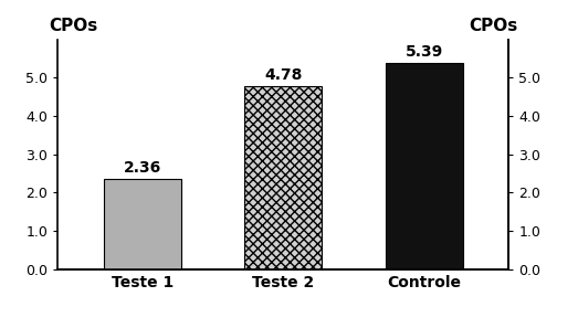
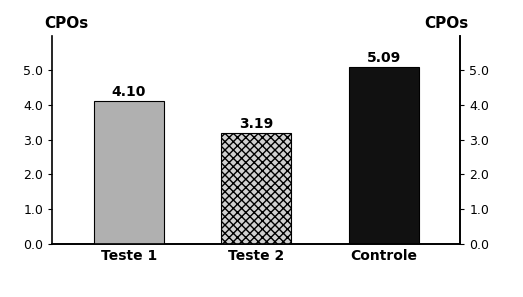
Teste 1: 2.36 -> 4.10
Teste 2: 4.78 -> 3.19
Controle: 5.39 -> 5.09
